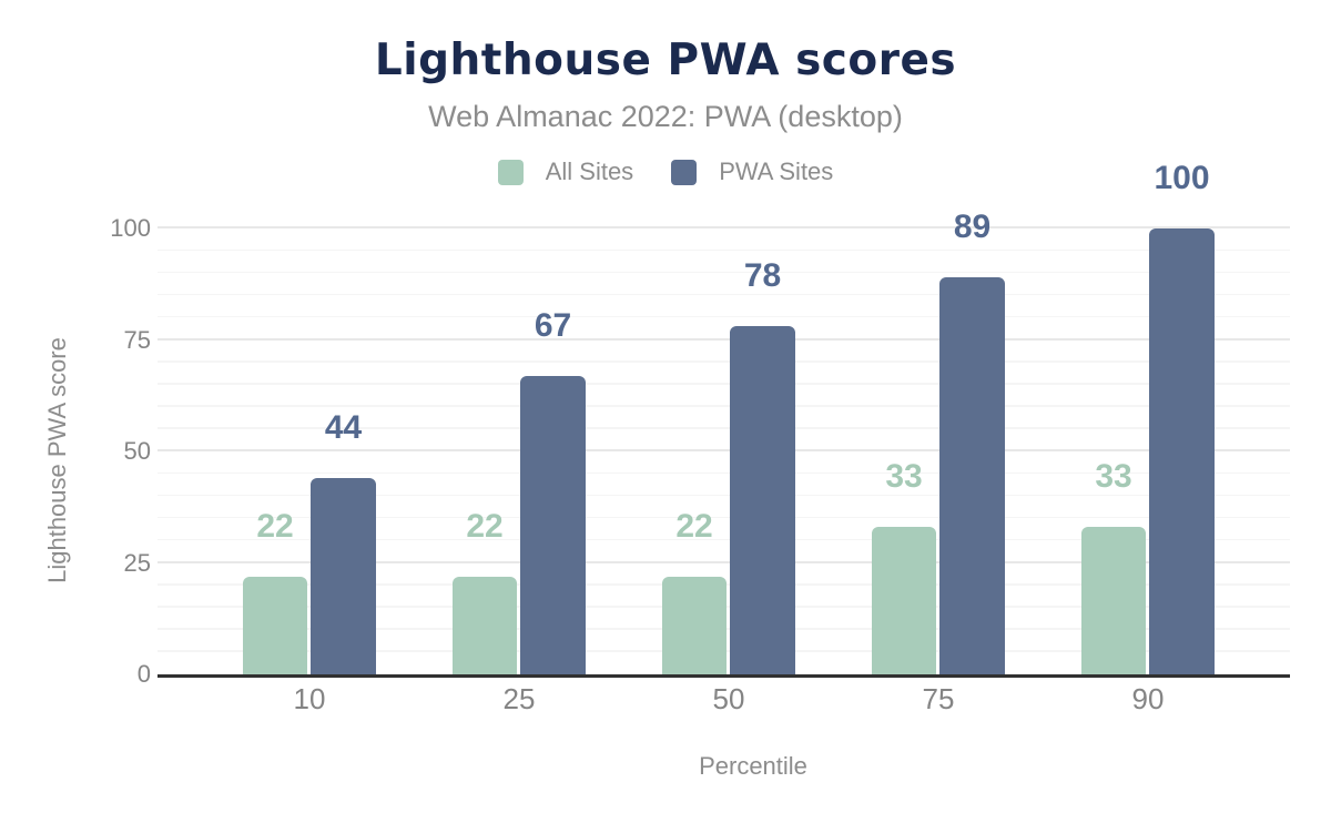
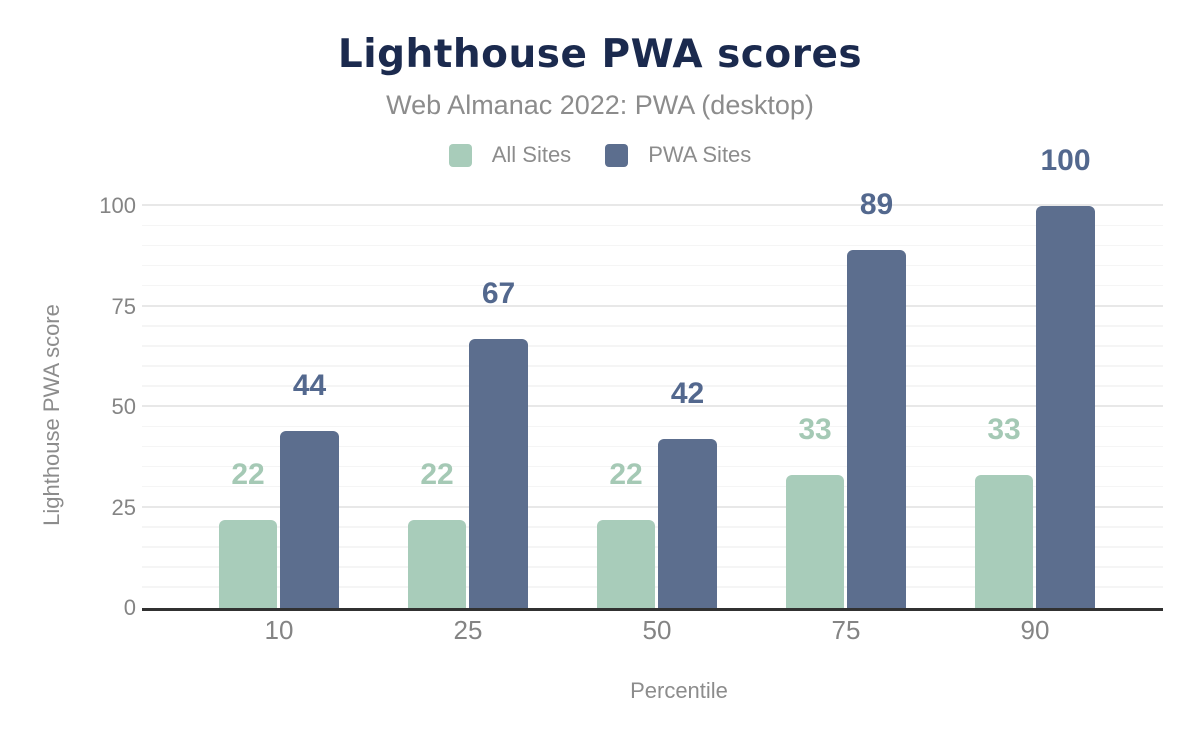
PWA Sites/50: 78 -> 42
